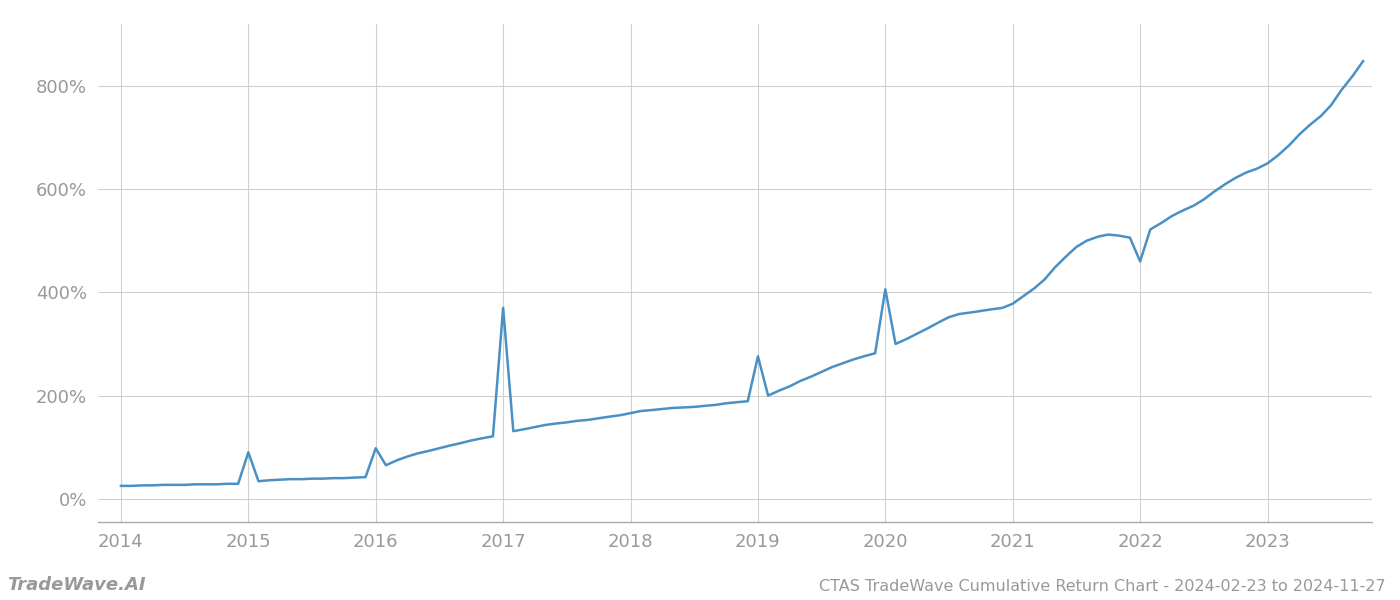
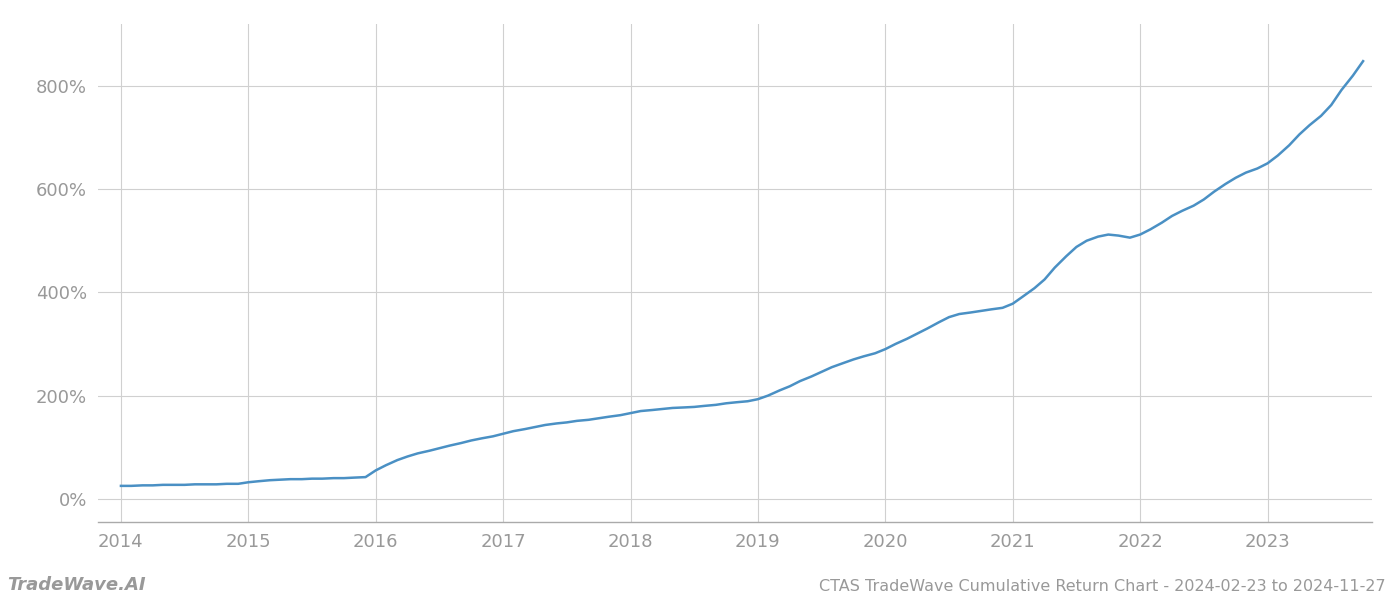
2015: 90% -> 32%
2016: 98% -> 55%
2017: 370% -> 126%
2019: 276% -> 193%
2020: 406% -> 290%
2022: 460% -> 512%
